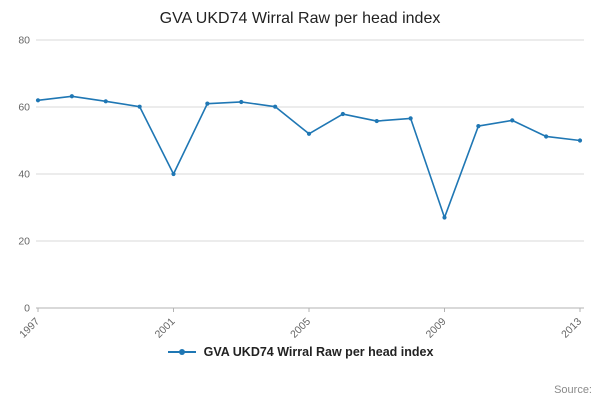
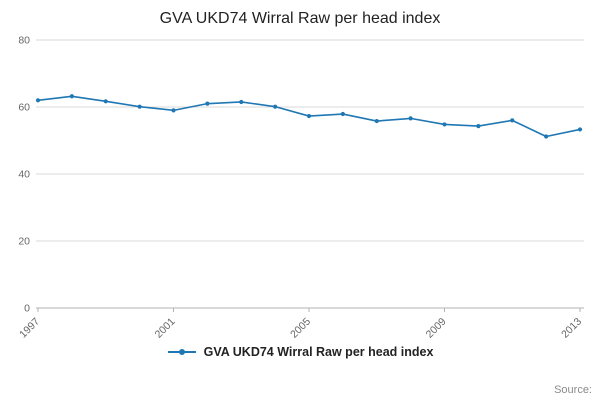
2001: 40 -> 59
2005: 52 -> 57
2009: 27 -> 55
2013: 50 -> 53
